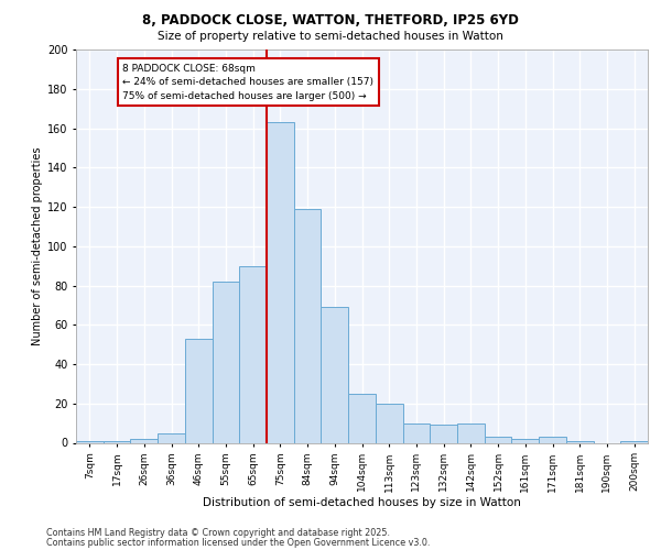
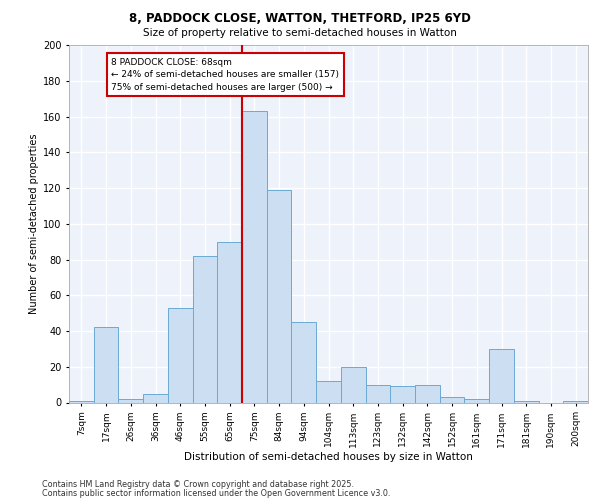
17sqm: 1 -> 42
94sqm: 69 -> 45
104sqm: 25 -> 12
171sqm: 3 -> 30
